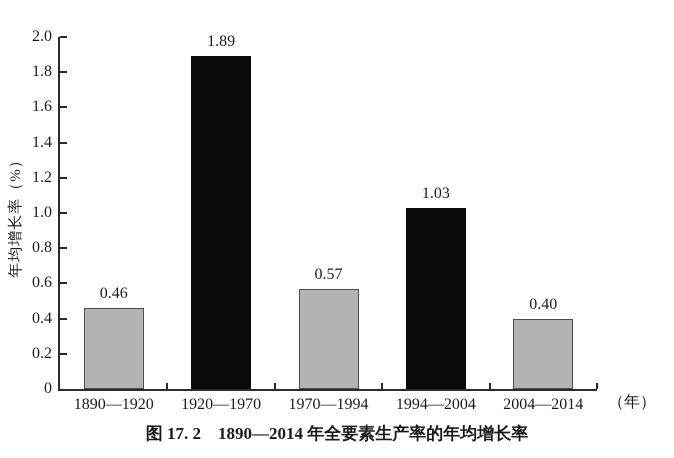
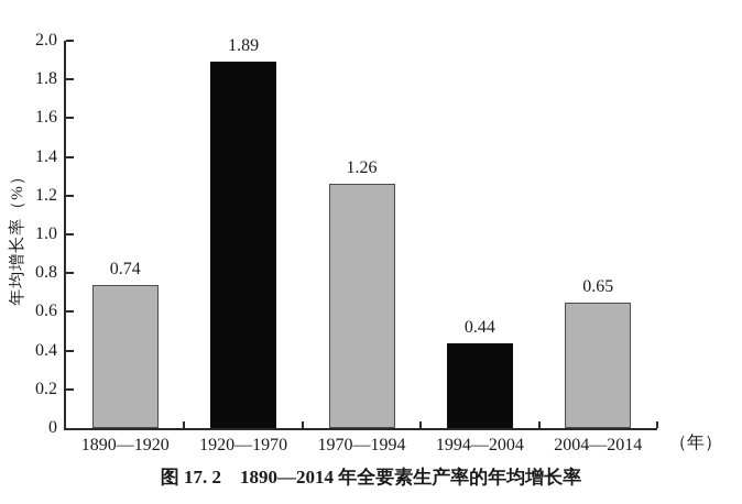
1890—1920: 0.46 -> 0.74
1970—1994: 0.57 -> 1.26
1994—2004: 1.03 -> 0.44
2004—2014: 0.40 -> 0.65
